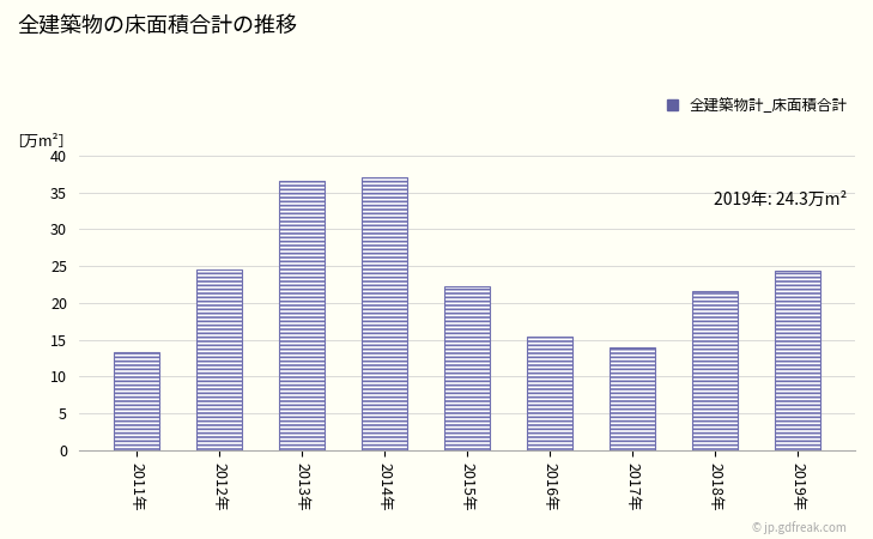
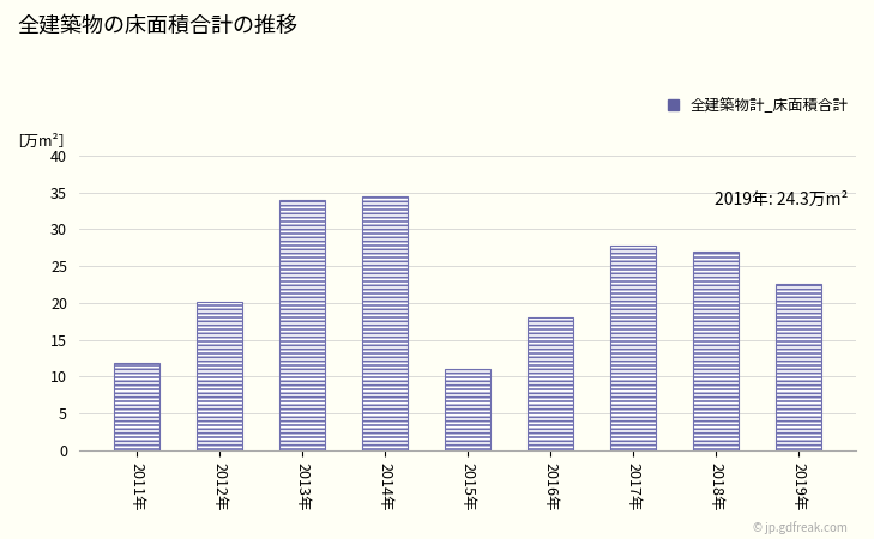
2011年: 13.3 -> 11.8
2012年: 24.6 -> 20.2
2013年: 36.5 -> 34.0
2014年: 37.1 -> 34.4
2015年: 22.3 -> 11.0
2016年: 15.5 -> 18.0
2017年: 14.0 -> 27.8
2018年: 21.6 -> 27.0
2019年: 24.3 -> 22.6
